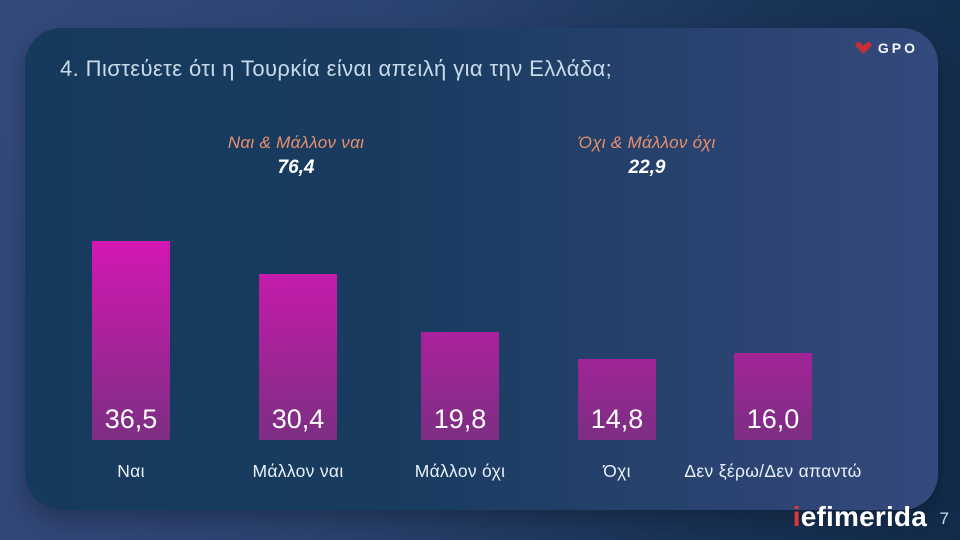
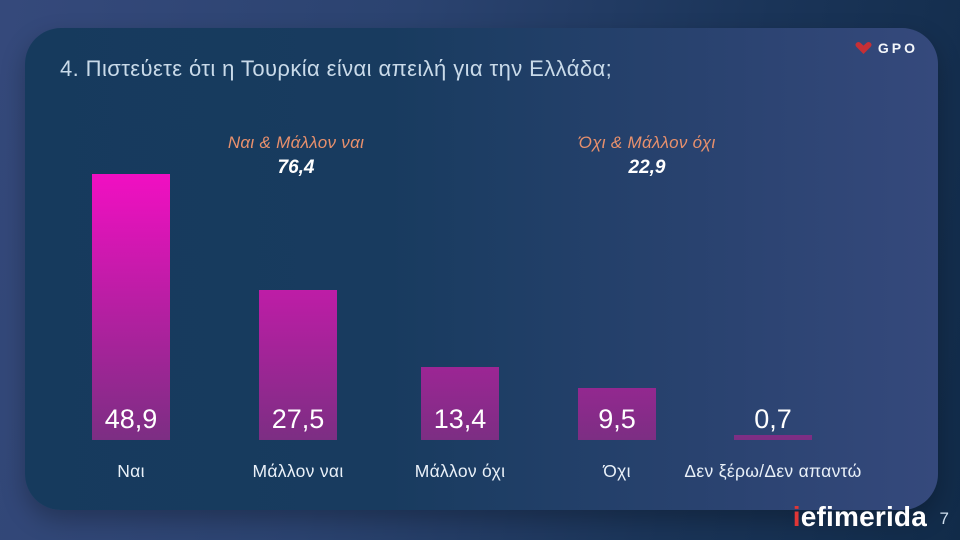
Ναι: 36,5 -> 48,9
Μάλλον ναι: 30,4 -> 27,5
Μάλλον όχι: 19,8 -> 13,4
Όχι: 14,8 -> 9,5
Δεν ξέρω/Δεν απαντώ: 16,0 -> 0,7
